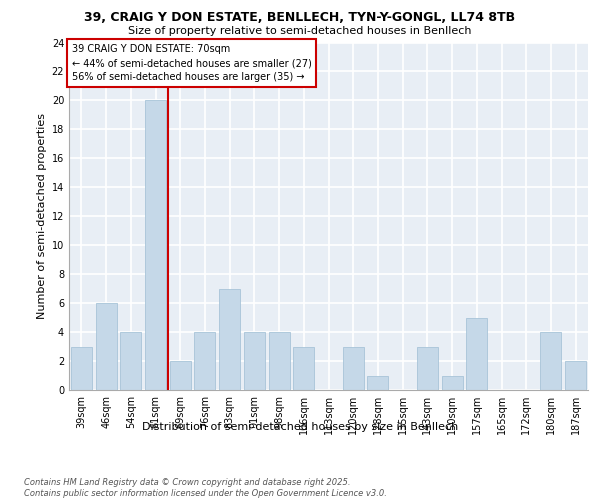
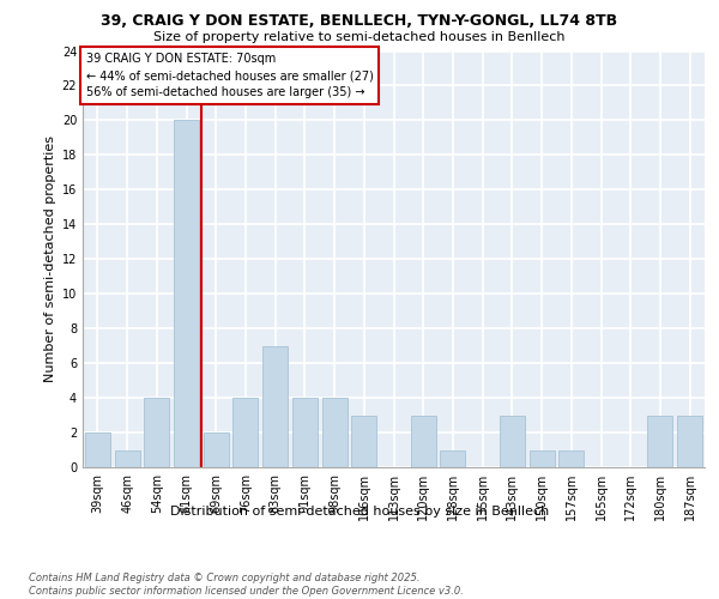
39sqm: 3 -> 2
46sqm: 6 -> 1
157sqm: 5 -> 1
180sqm: 4 -> 3
187sqm: 2 -> 3
